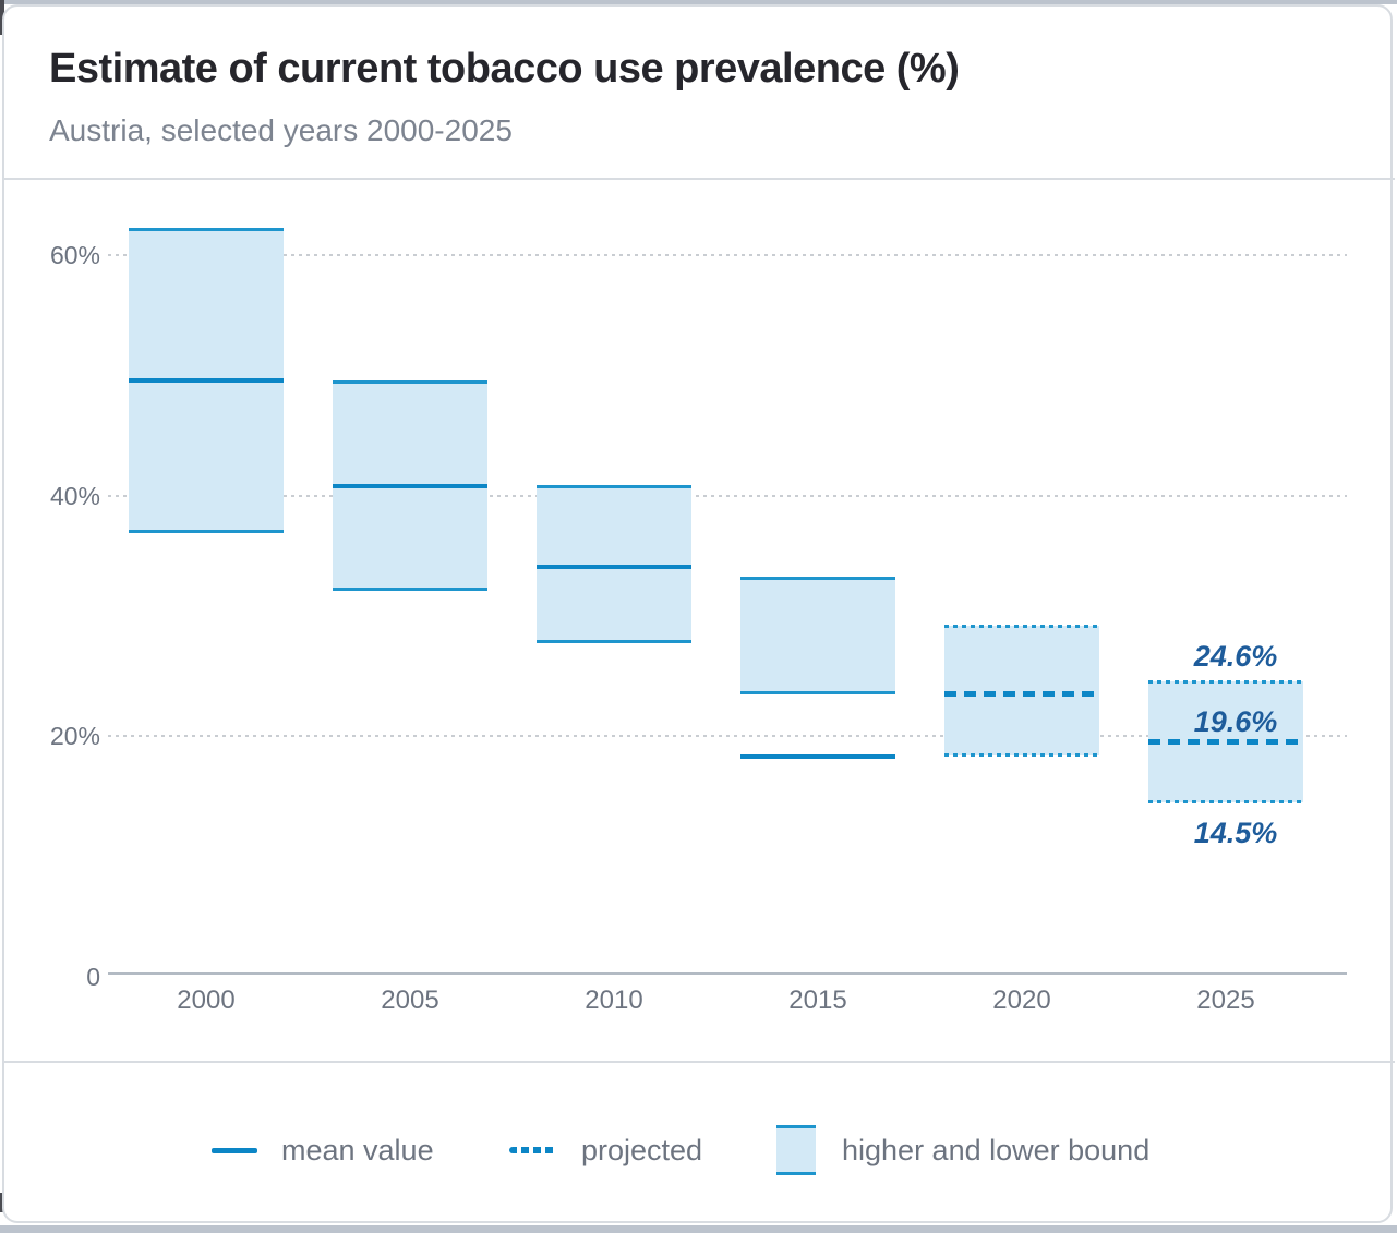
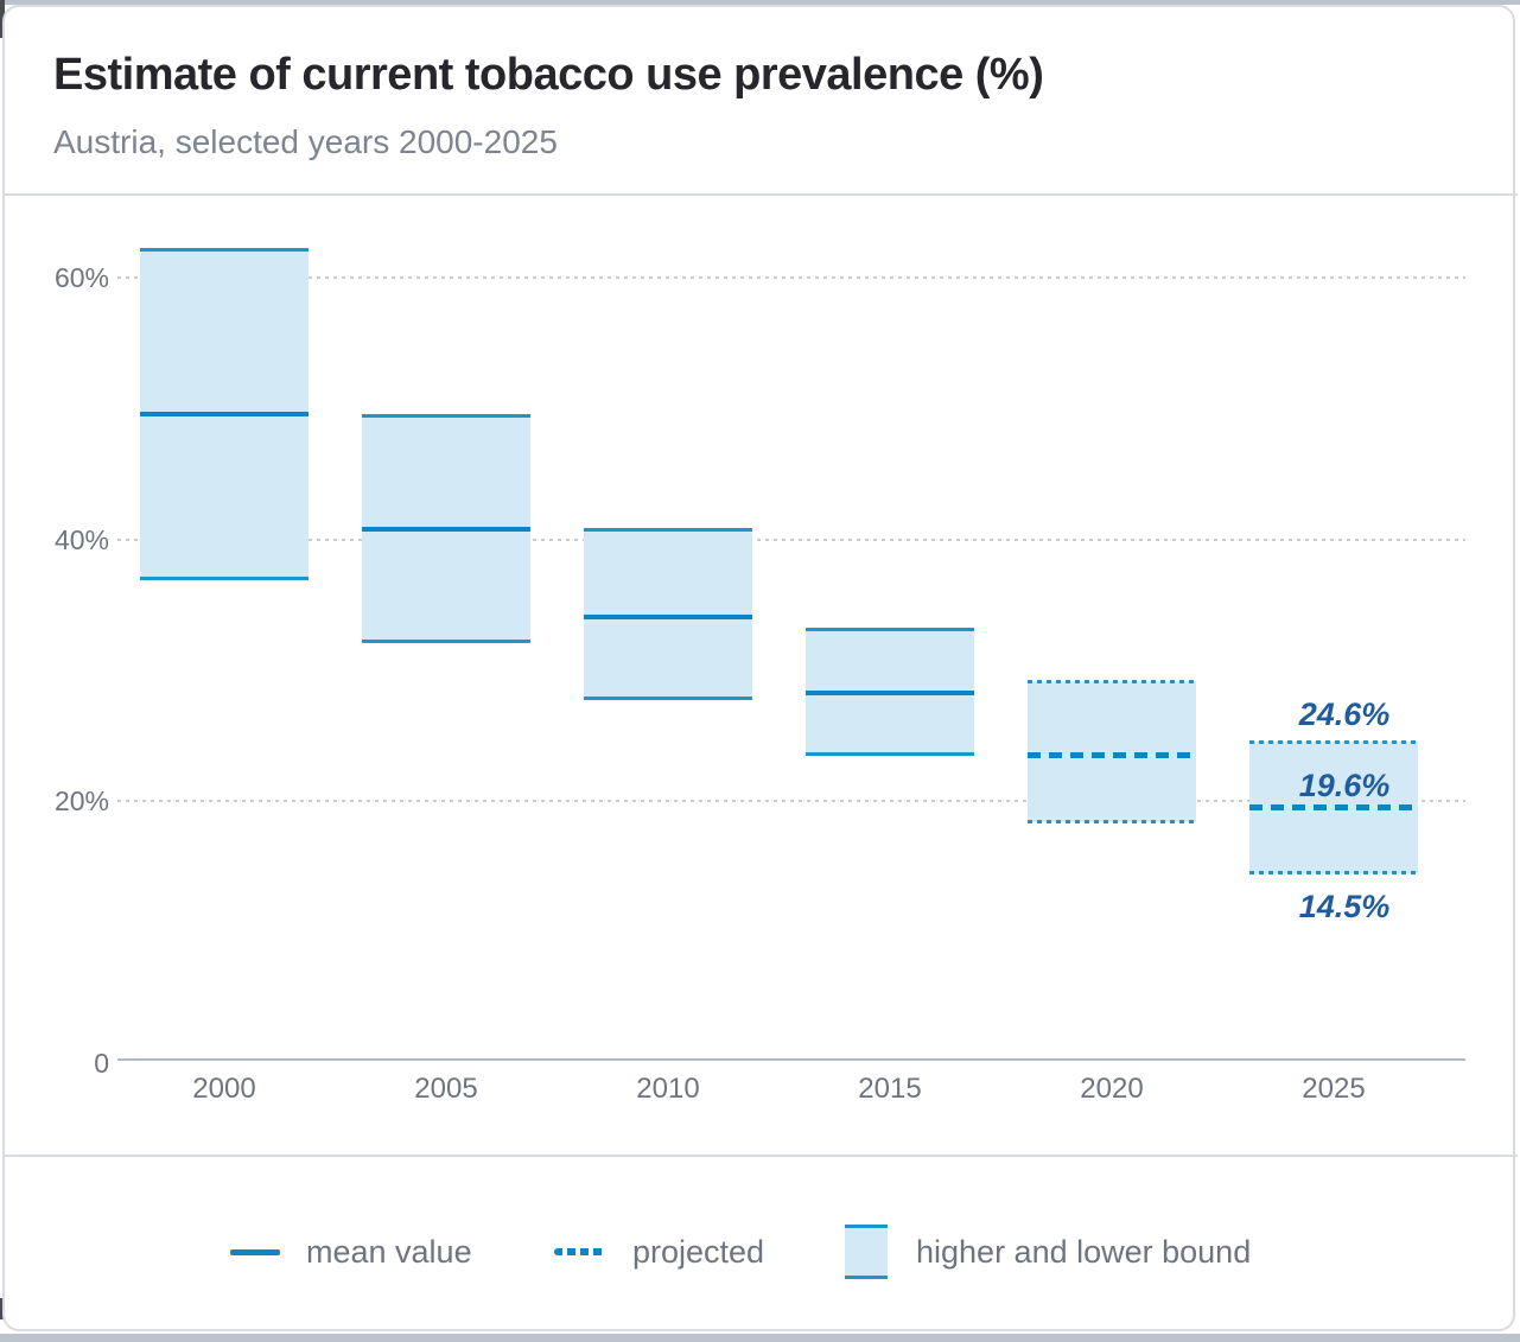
mean value/2015: 18.3% -> 28.3%
